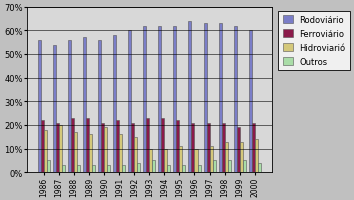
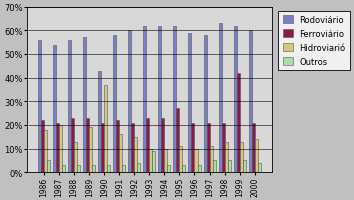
Hidroviarió/1988: 17% -> 13%
Hidroviarió/1989: 16% -> 19%
Rodoviário/1990: 56% -> 43%
Hidroviarió/1990: 19% -> 37%
Outros/1993: 5% -> 9%
Ferroviário/1995: 22% -> 27%
Rodoviário/1996: 64% -> 59%
Rodoviário/1997: 63% -> 58%
Ferroviário/1999: 19% -> 42%
